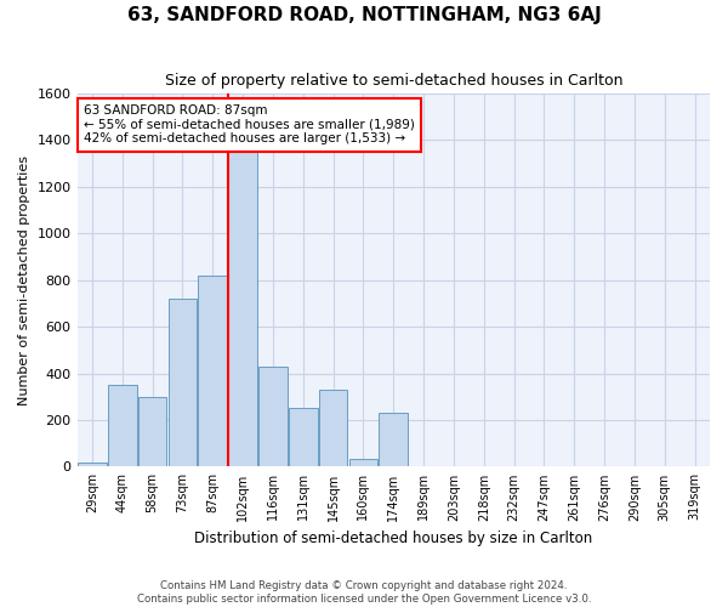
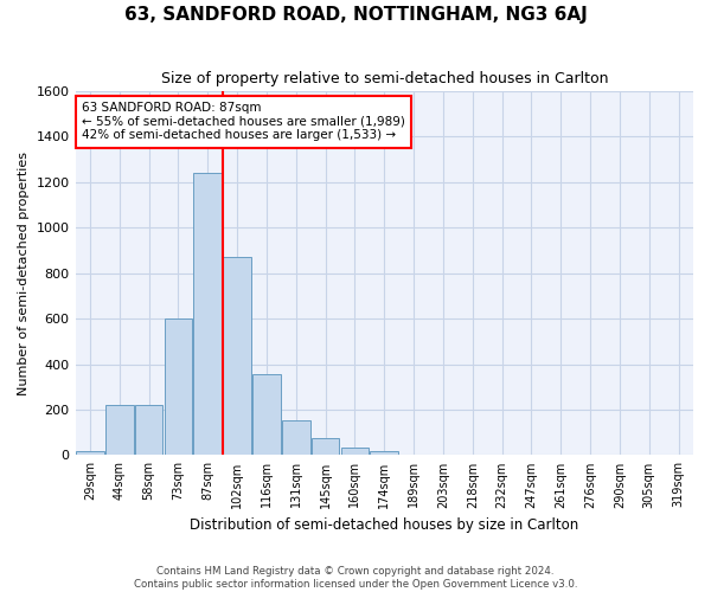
44sqm: 350 -> 220
58sqm: 300 -> 220
73sqm: 720 -> 600
87sqm: 820 -> 1240
102sqm: 1350 -> 870
116sqm: 430 -> 360
131sqm: 250 -> 160
145sqm: 330 -> 80
174sqm: 230 -> 20
